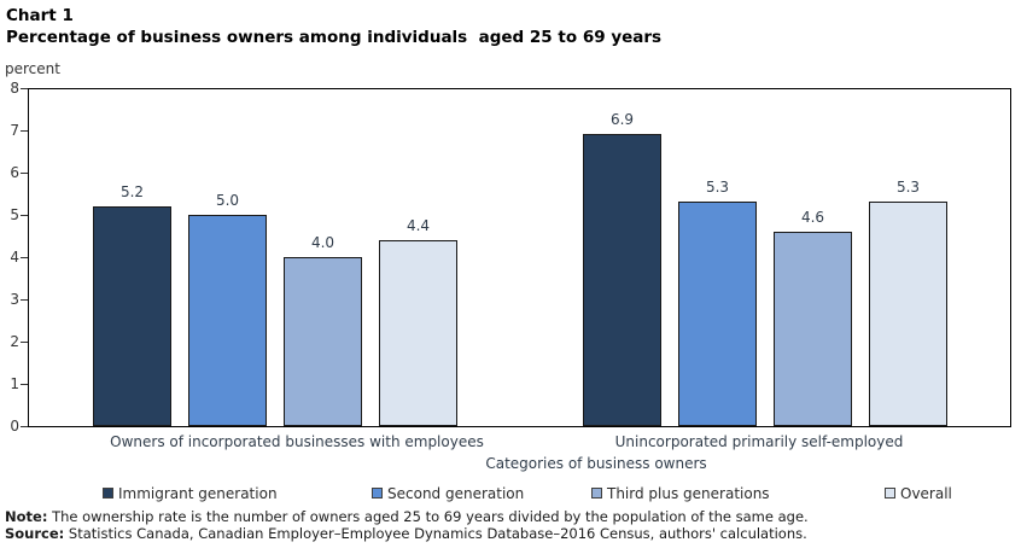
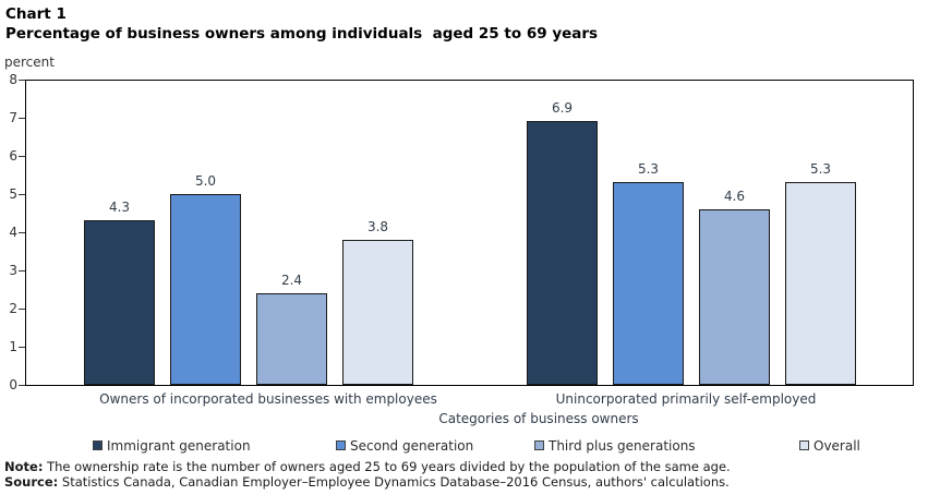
Immigrant generation/Owners of incorporated businesses with employees: 5.2 -> 4.3
Third plus generations/Owners of incorporated businesses with employees: 4.0 -> 2.4
Overall/Owners of incorporated businesses with employees: 4.4 -> 3.8
